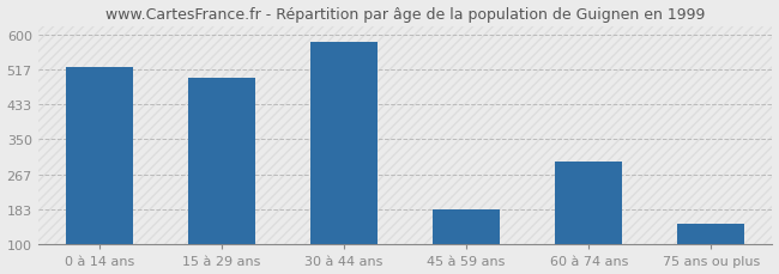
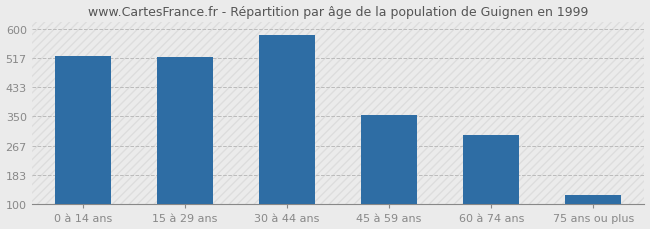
15 à 29 ans: 495 -> 519
45 à 59 ans: 185 -> 354
75 ans ou plus: 150 -> 126
